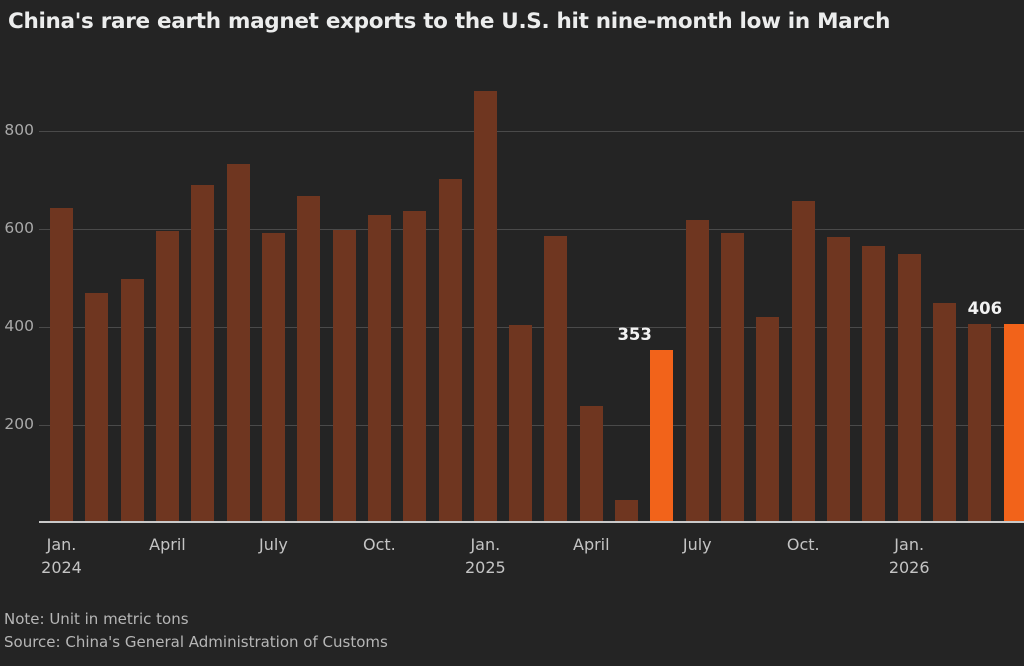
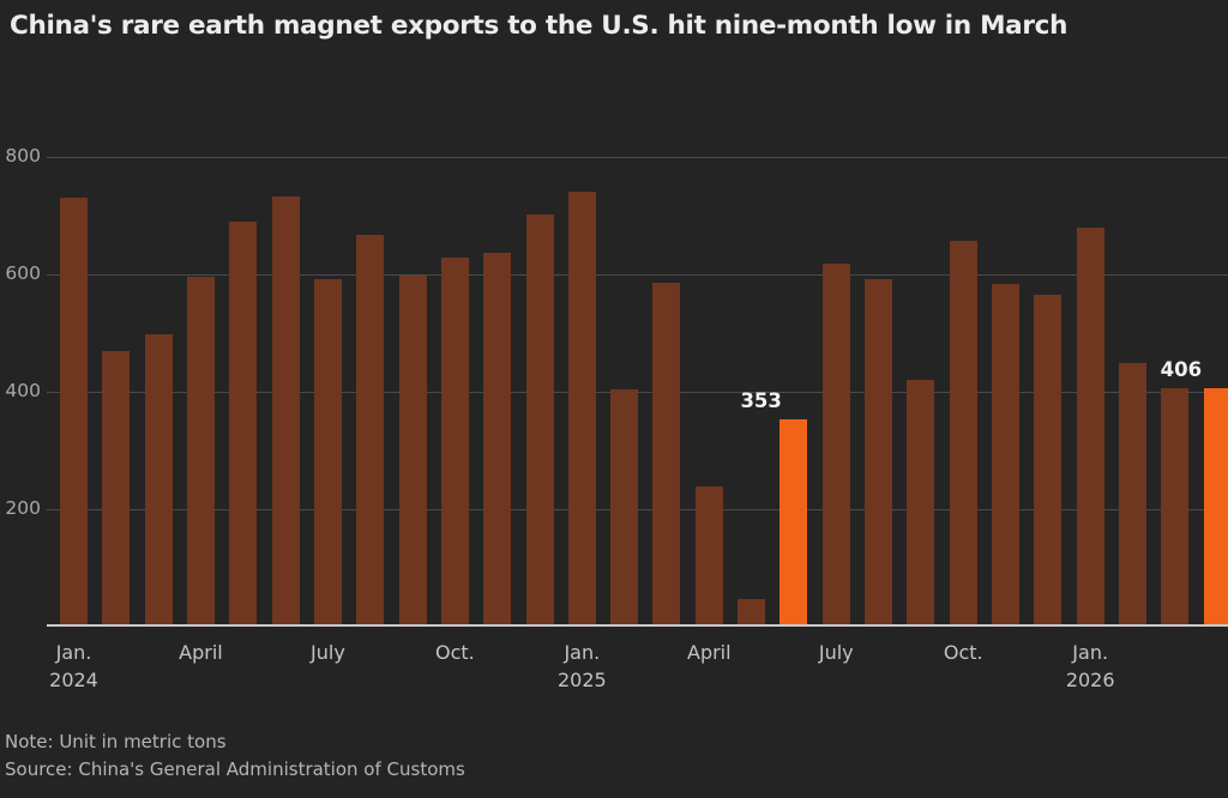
Jan. 2024: 640 -> 730
Jan. 2025: 880 -> 740
Jan. 2026: 550 -> 680
